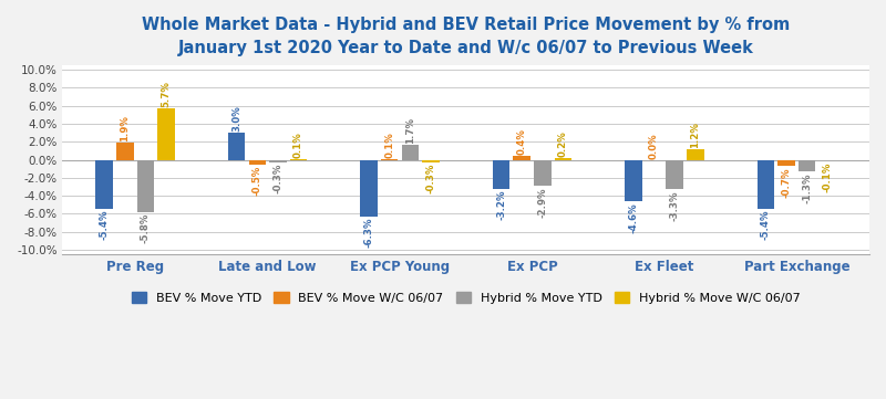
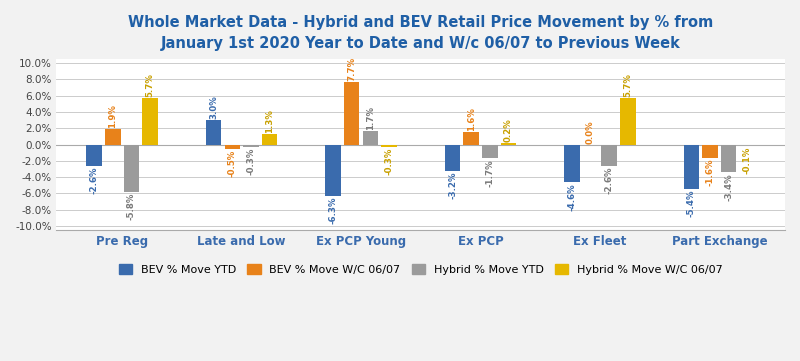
BEV % Move YTD/Pre Reg: -5.4% -> -2.6%
Hybrid % Move W/C 06/07/Late and Low: 0.1% -> 1.3%
BEV % Move W/C 06/07/Ex PCP Young: 0.1% -> 7.7%
BEV % Move W/C 06/07/Ex PCP: 0.4% -> 1.6%
Hybrid % Move YTD/Ex PCP: -2.9% -> -1.7%
Hybrid % Move YTD/Ex Fleet: -3.3% -> -2.6%
Hybrid % Move W/C 06/07/Ex Fleet: 1.2% -> 5.7%
BEV % Move W/C 06/07/Part Exchange: -0.7% -> -1.6%
Hybrid % Move YTD/Part Exchange: -1.3% -> -3.4%
